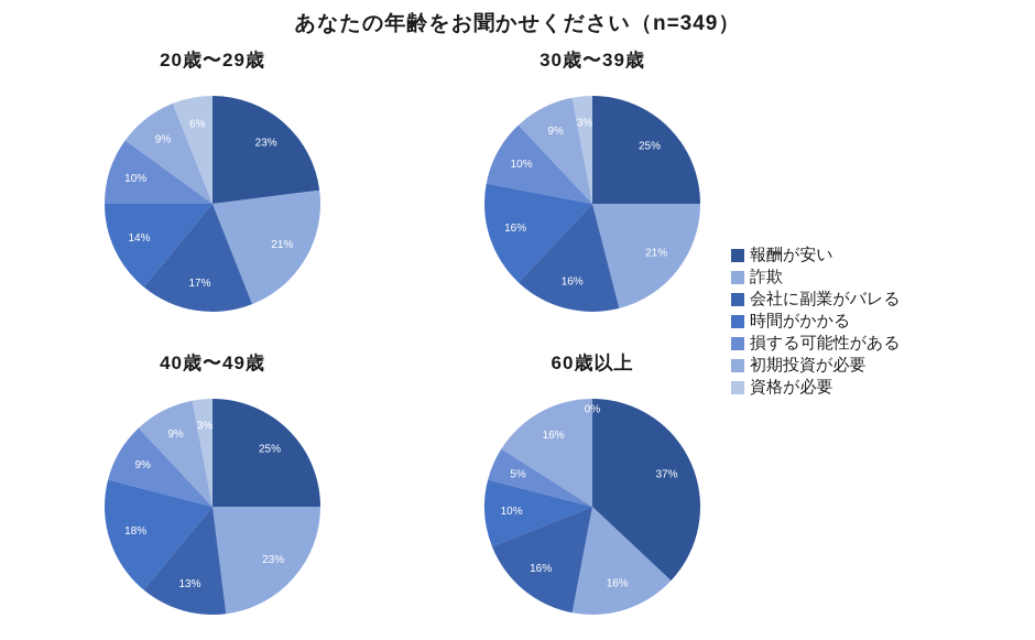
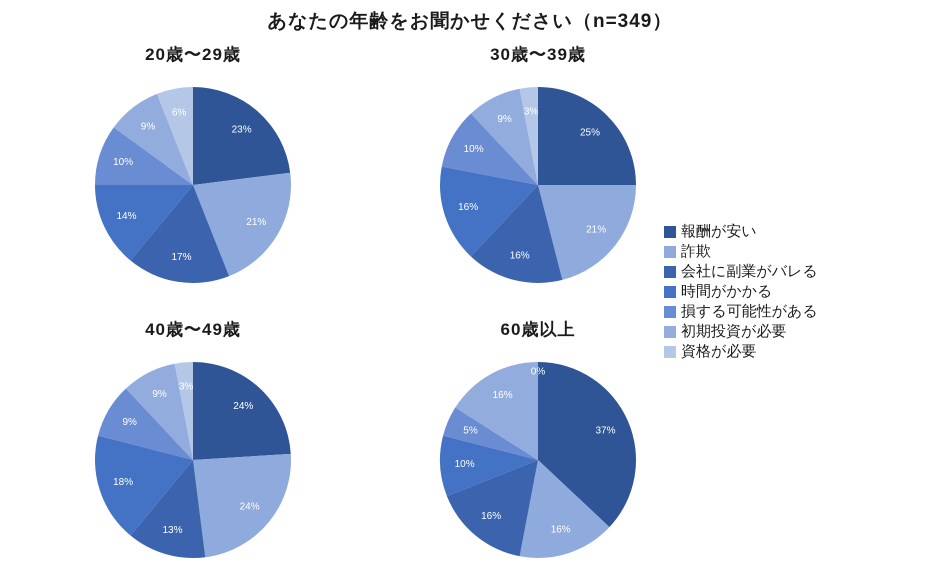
40歳〜49歳/報酬が安い: 25% -> 24%
40歳〜49歳/詐欺: 23% -> 24%
